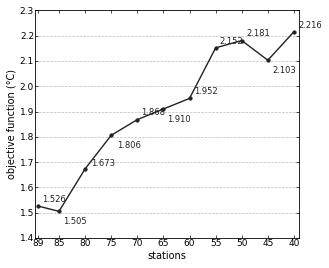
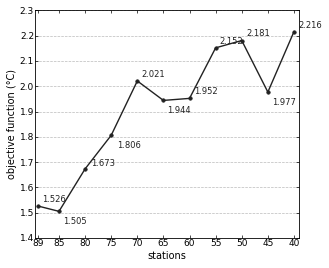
70: 1.868 -> 2.021
65: 1.910 -> 1.944
45: 2.103 -> 1.977
